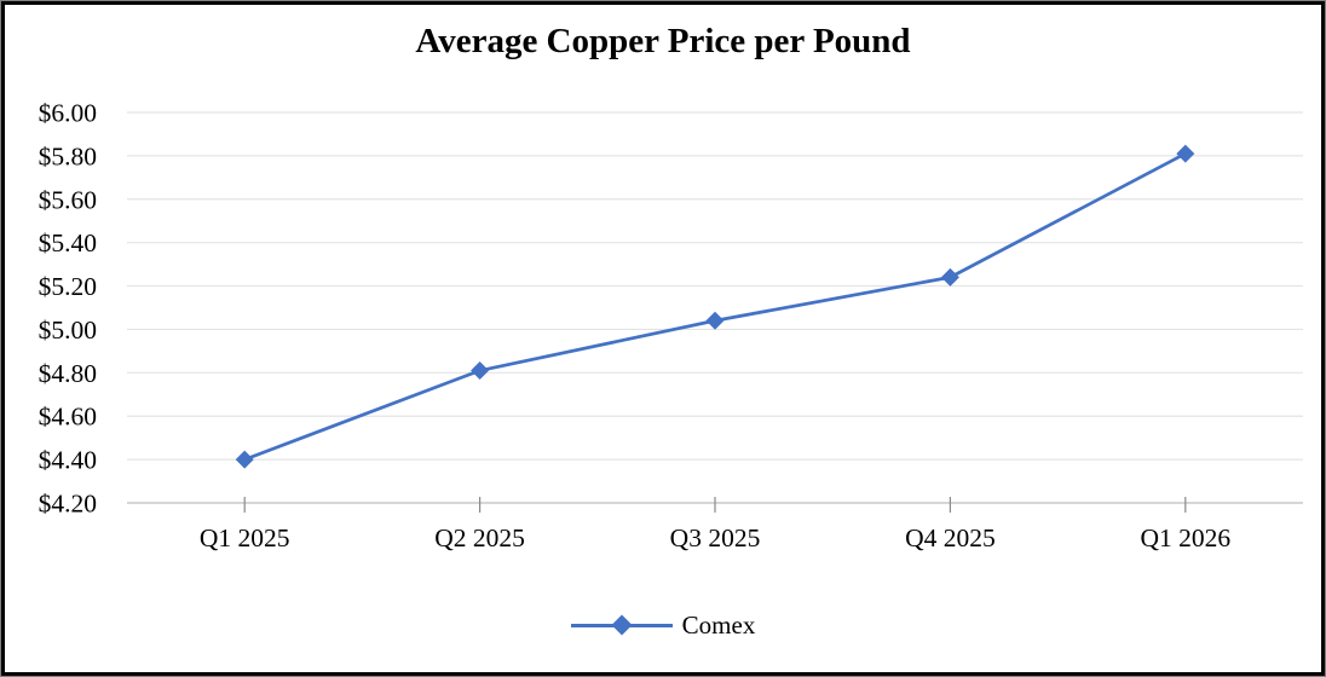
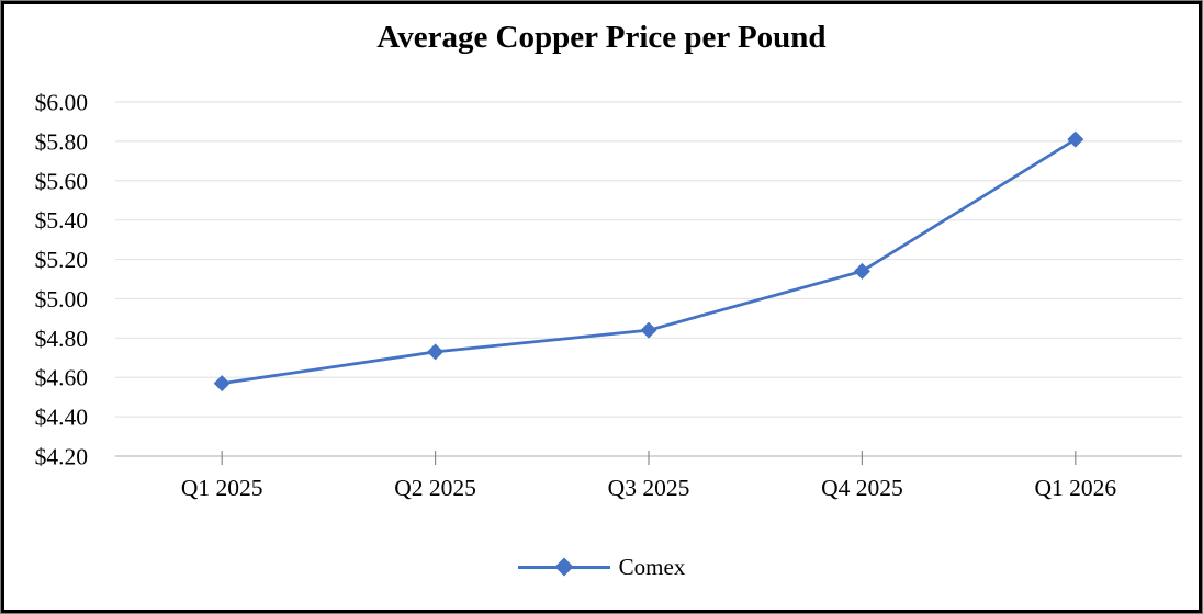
Q1 2025: $4.40 -> $4.57
Q2 2025: $4.81 -> $4.73
Q3 2025: $5.04 -> $4.84
Q4 2025: $5.24 -> $5.14
